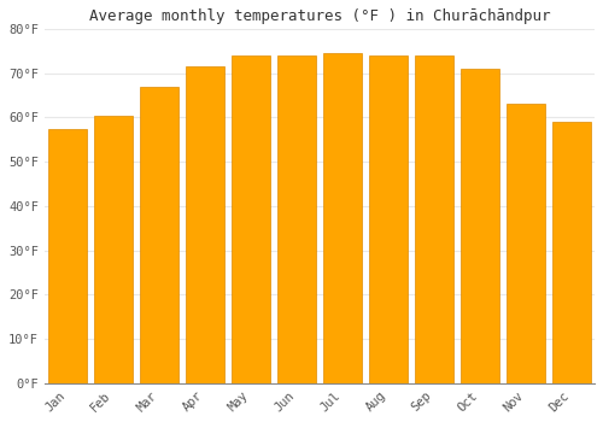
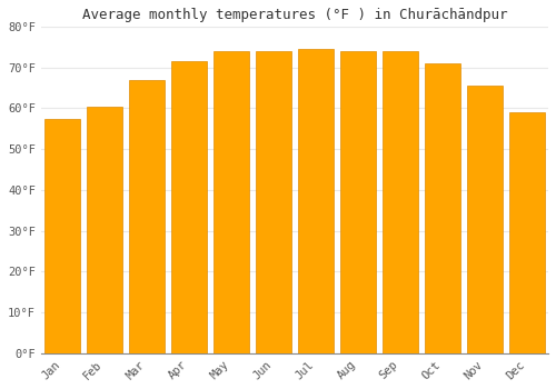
Nov: 63.0°F -> 65.5°F
